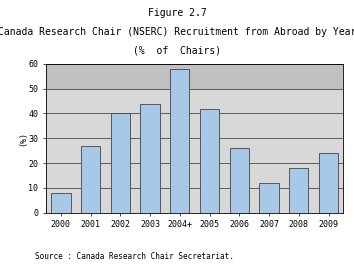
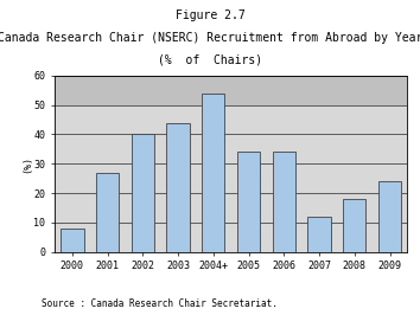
2004+: 58 -> 54
2005: 42 -> 34
2006: 26 -> 34
